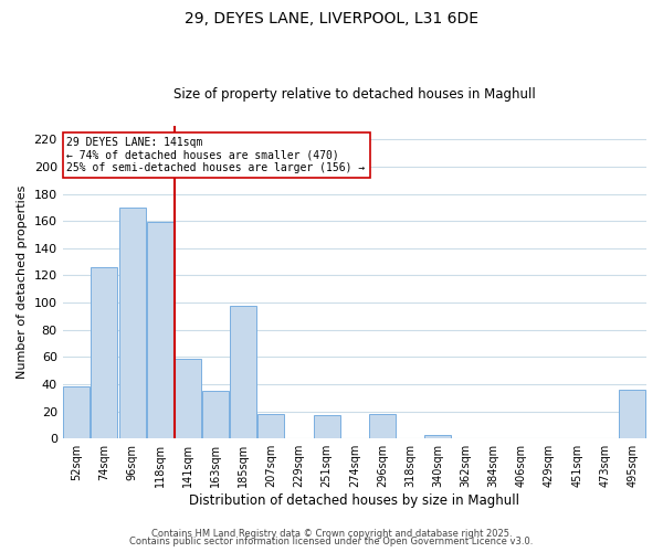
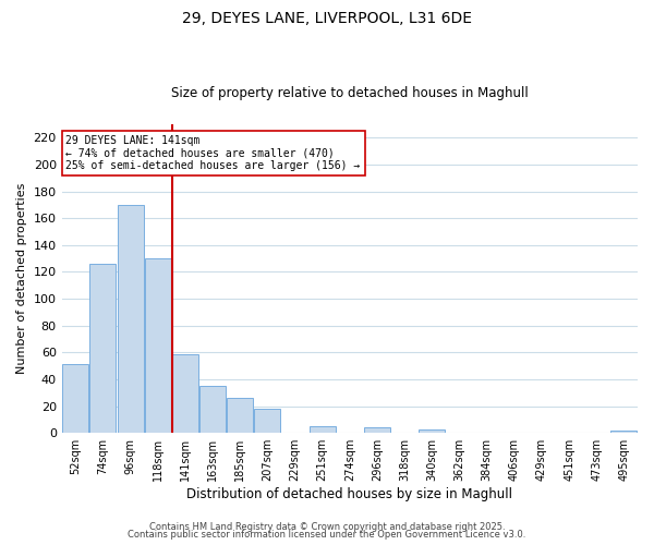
52sqm: 38 -> 51
118sqm: 159 -> 130
185sqm: 98 -> 26
251sqm: 17 -> 5
296sqm: 18 -> 4
495sqm: 36 -> 2
